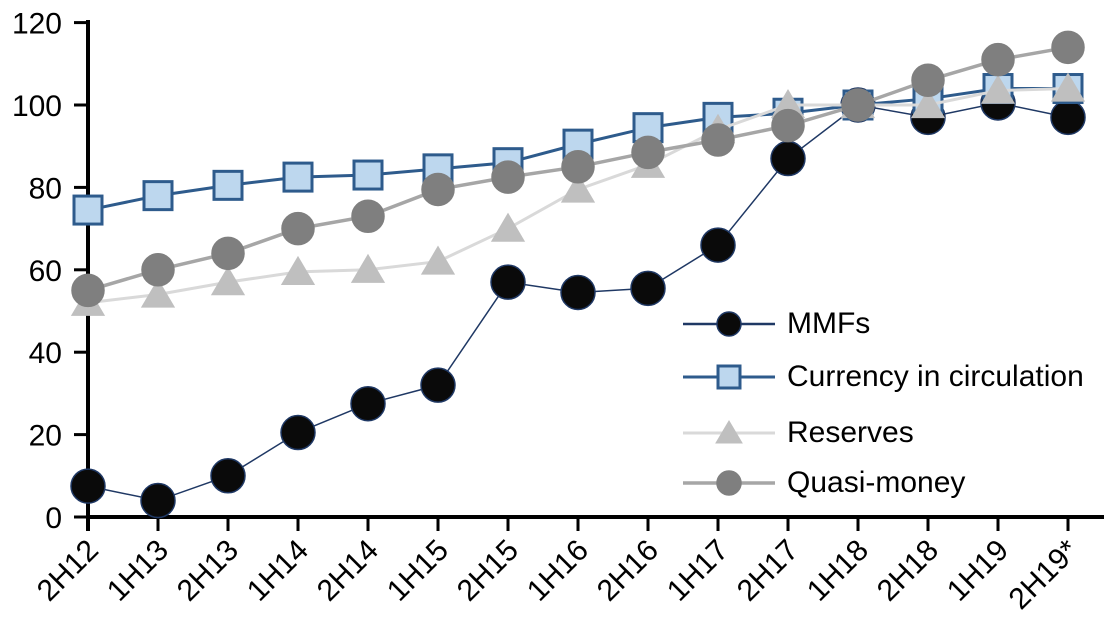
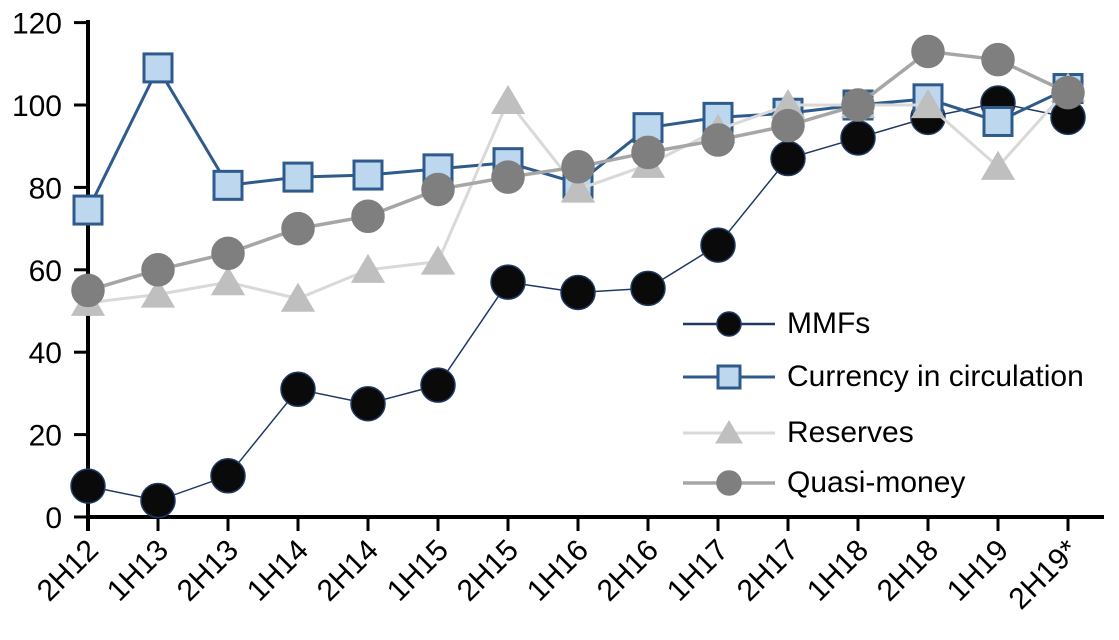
Currency in circulation/1H13: 78 -> 109
MMFs/1H14: 20 -> 31
Reserves/1H14: 60 -> 53
Reserves/2H15: 70 -> 101
Currency in circulation/1H16: 90 -> 81
MMFs/1H18: 100 -> 92
Quasi-money/2H18: 106 -> 113
Currency in circulation/1H19: 104 -> 96
Reserves/1H19: 104 -> 85
Quasi-money/2H19*: 114 -> 103
